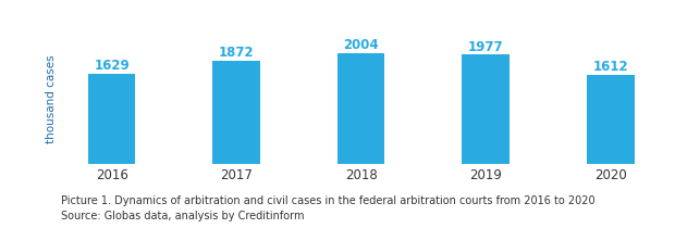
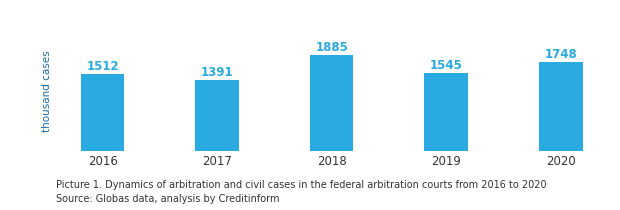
2016: 1629 -> 1512
2017: 1872 -> 1391
2018: 2004 -> 1885
2019: 1977 -> 1545
2020: 1612 -> 1748
